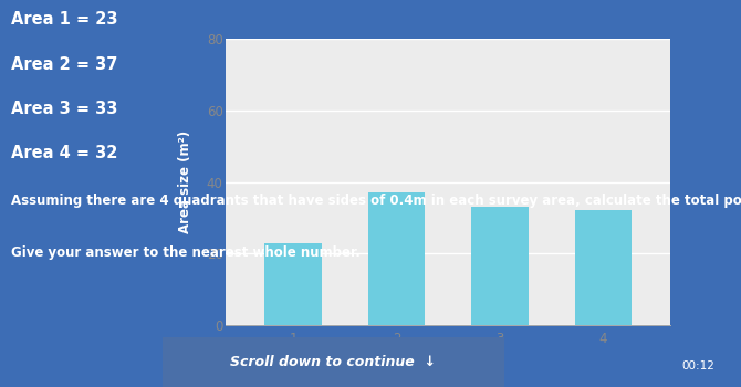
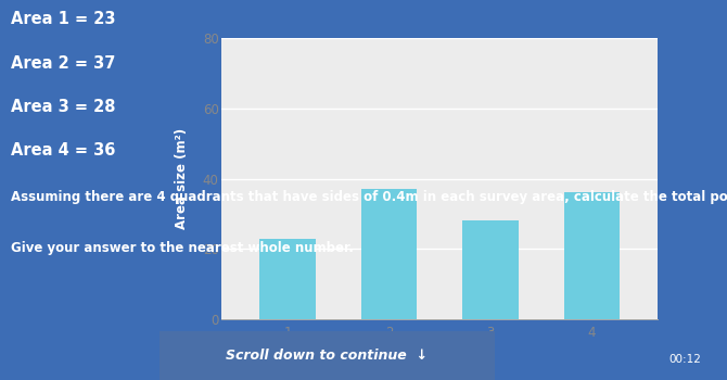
3: 33 -> 28
4: 32 -> 36
